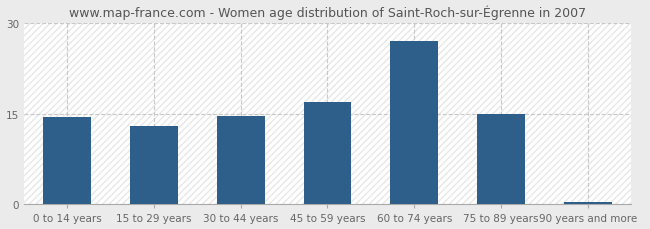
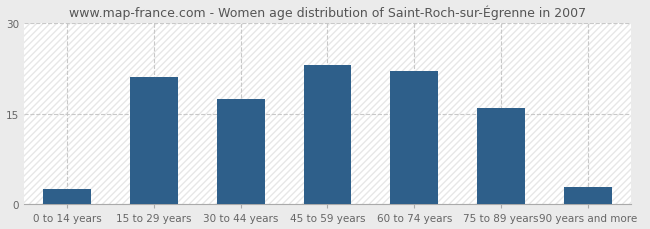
0 to 14 years: 14.5 -> 2.6
15 to 29 years: 13.0 -> 21.0
30 to 44 years: 14.7 -> 17.4
45 to 59 years: 17.0 -> 23.0
60 to 74 years: 27.0 -> 22.0
75 to 89 years: 15.0 -> 16.0
90 years and more: 0.4 -> 2.8
